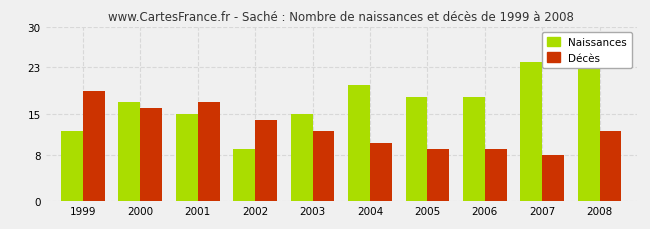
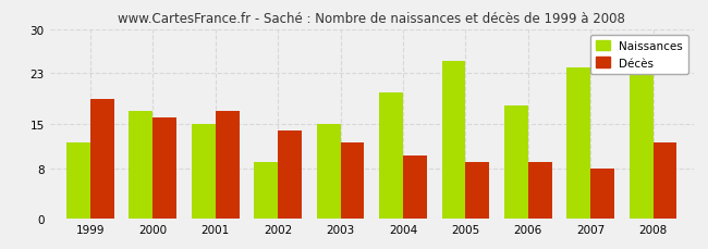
Naissances/2005: 18 -> 25
